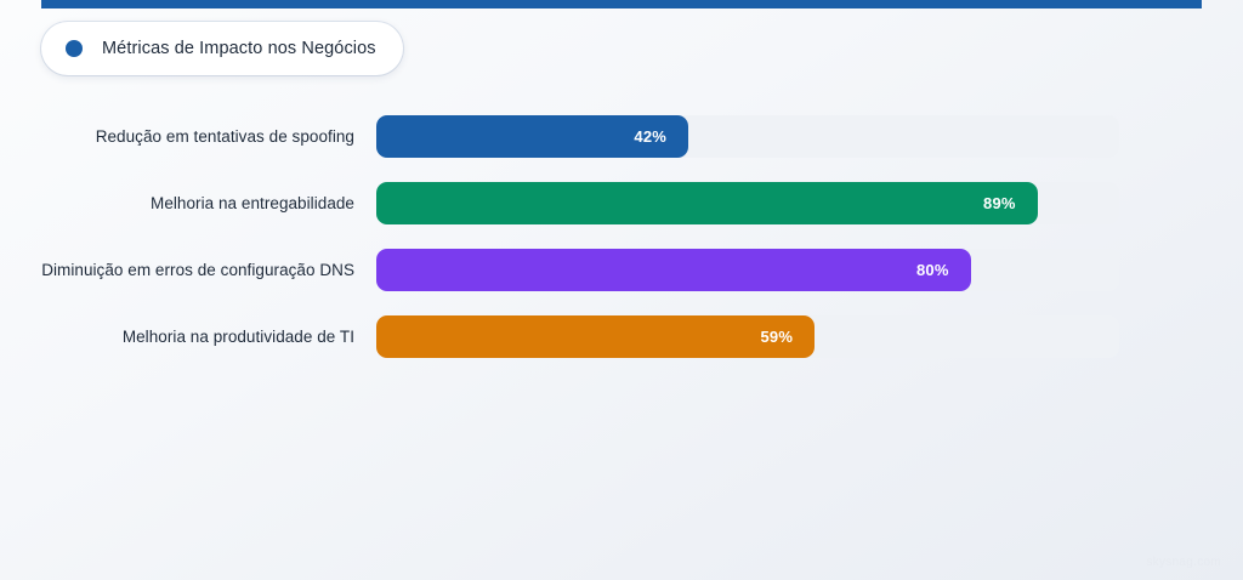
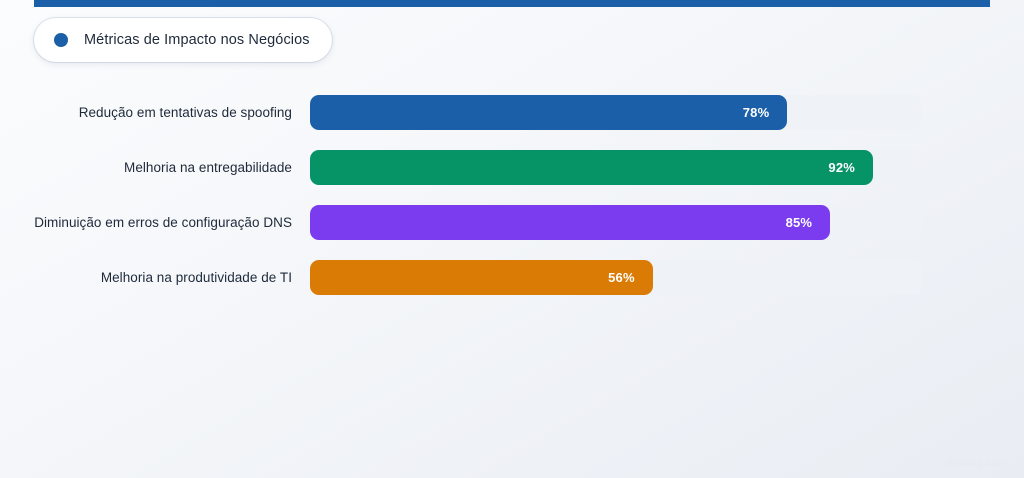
Redução em tentativas de spoofing: 42% -> 78%
Melhoria na entregabilidade: 89% -> 92%
Diminuição em erros de configuração DNS: 80% -> 85%
Melhoria na produtividade de TI: 59% -> 56%
